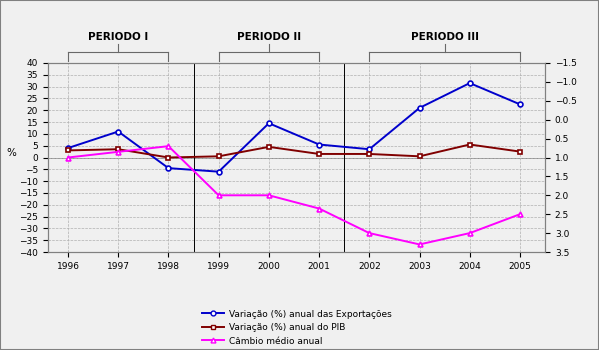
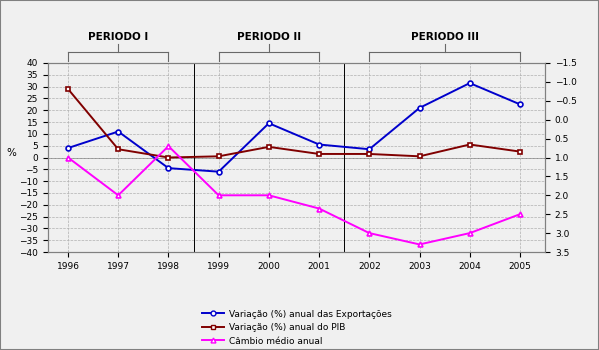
Variação (%) anual do PIB/1996: 3.0 -> 29.0
Câmbio médio anual/1997: 0.85 -> 2.00
